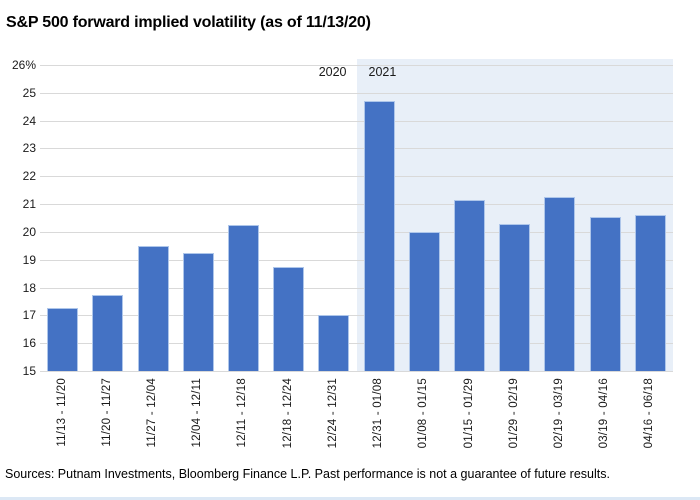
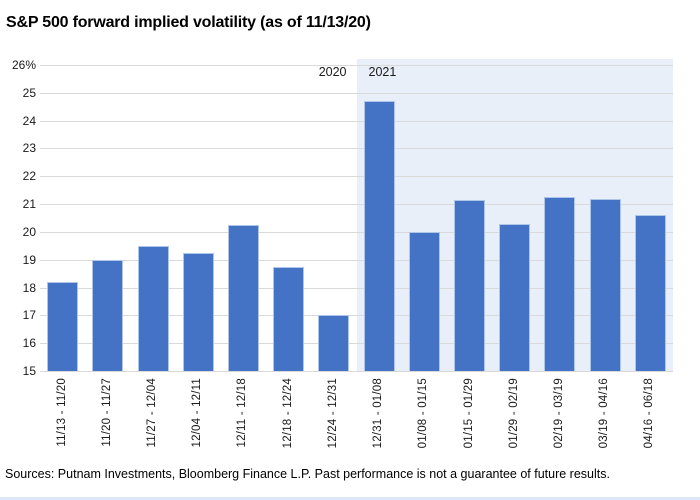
11/13 - 11/20: 17.2% -> 18.2%
11/20 - 11/27: 17.8% -> 19.0%
03/19 - 04/16: 20.6% -> 21.2%
